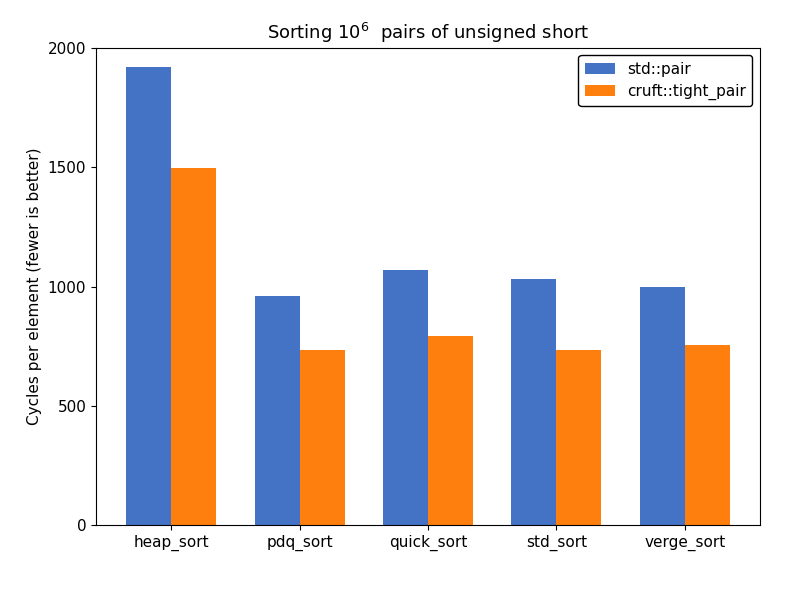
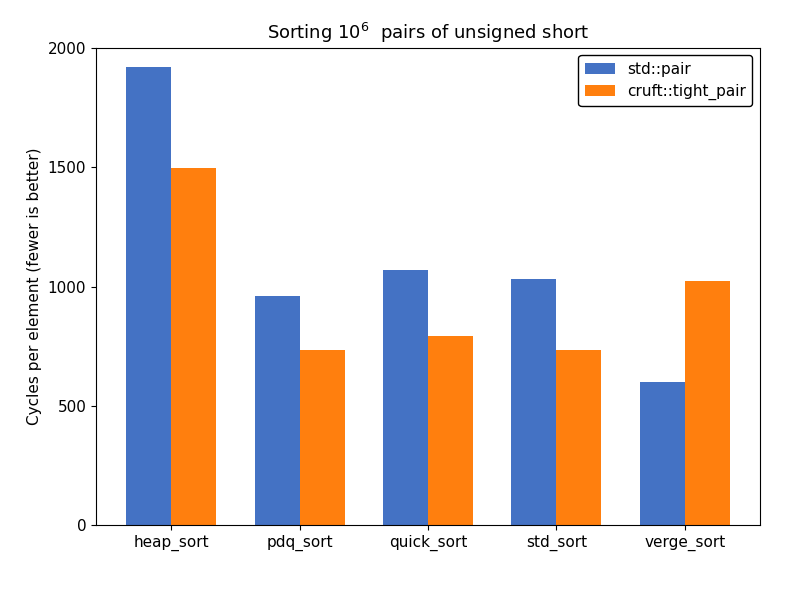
std::pair/verge_sort: 1000 -> 600
cruft::tight_pair/verge_sort: 755 -> 1025
